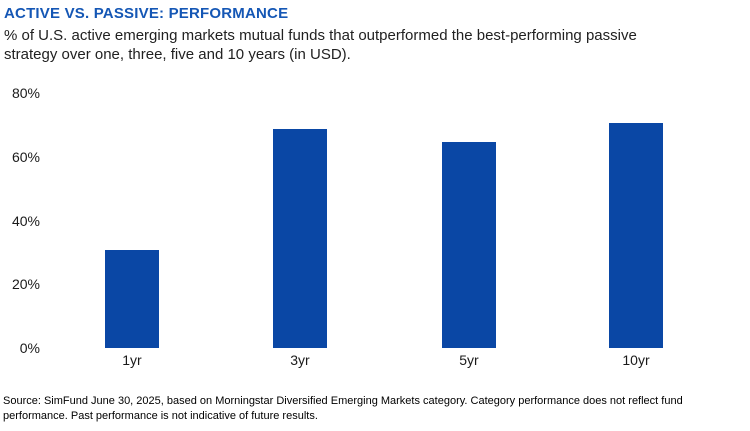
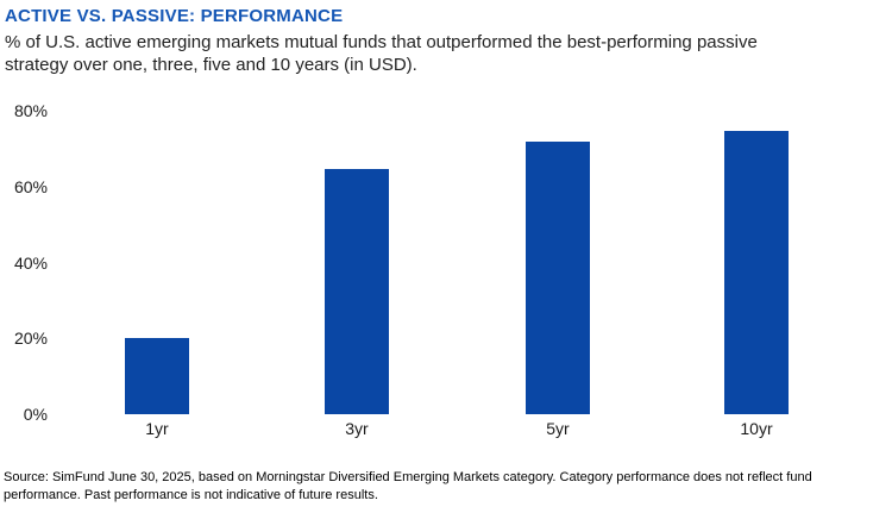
1yr: 31% -> 20%
3yr: 69% -> 65%
5yr: 65% -> 72%
10yr: 71% -> 75%
